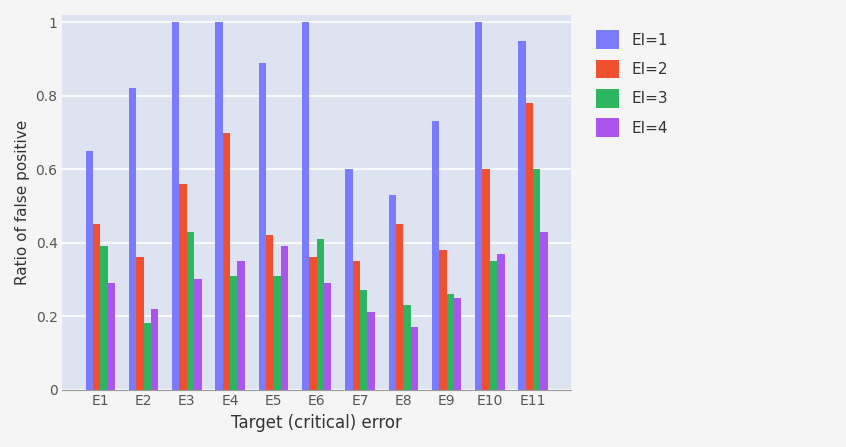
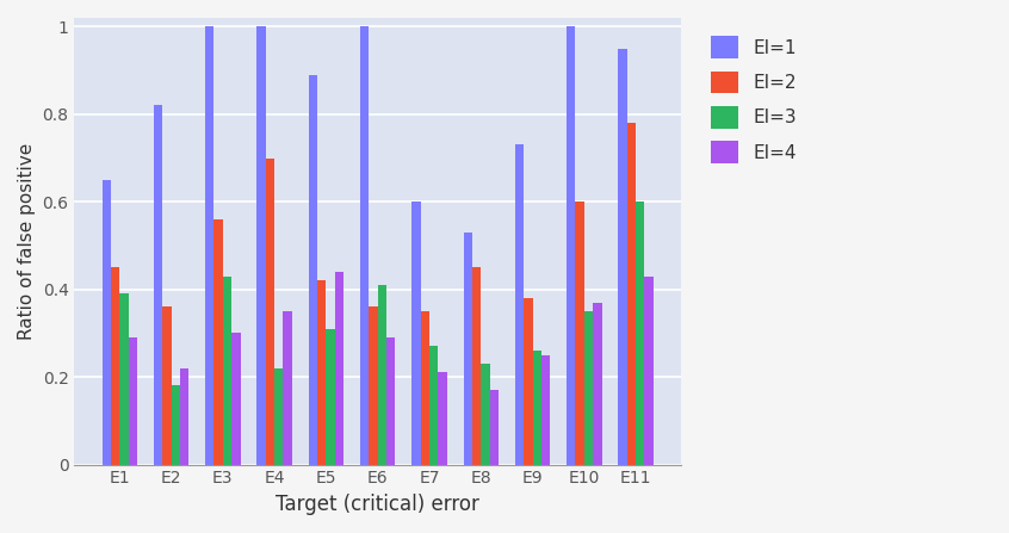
EI=3/E4: 0.31 -> 0.22
EI=4/E5: 0.39 -> 0.44
